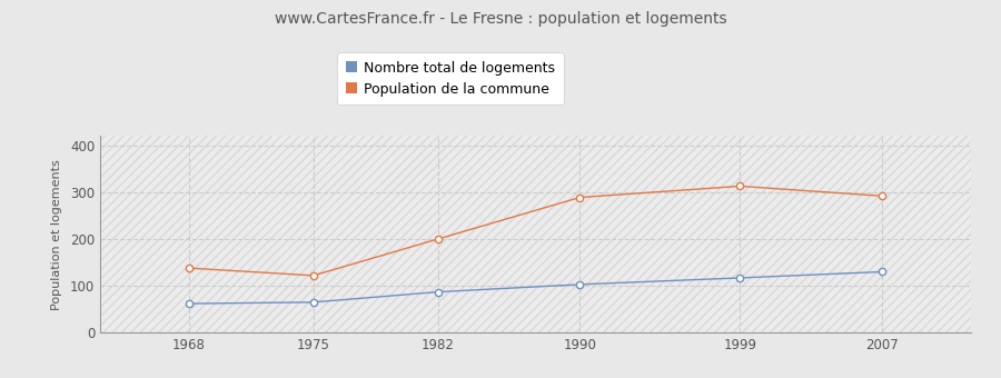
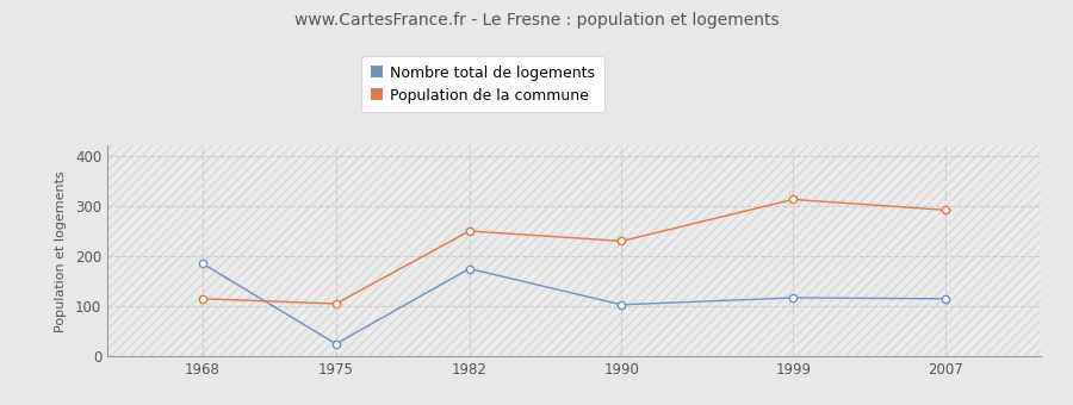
Nombre total de logements/1968: 62 -> 185
Population de la commune/1968: 138 -> 115
Nombre total de logements/1975: 65 -> 25
Population de la commune/1975: 122 -> 105
Nombre total de logements/1982: 87 -> 175
Population de la commune/1982: 200 -> 250
Population de la commune/1990: 289 -> 230
Nombre total de logements/2007: 130 -> 115
